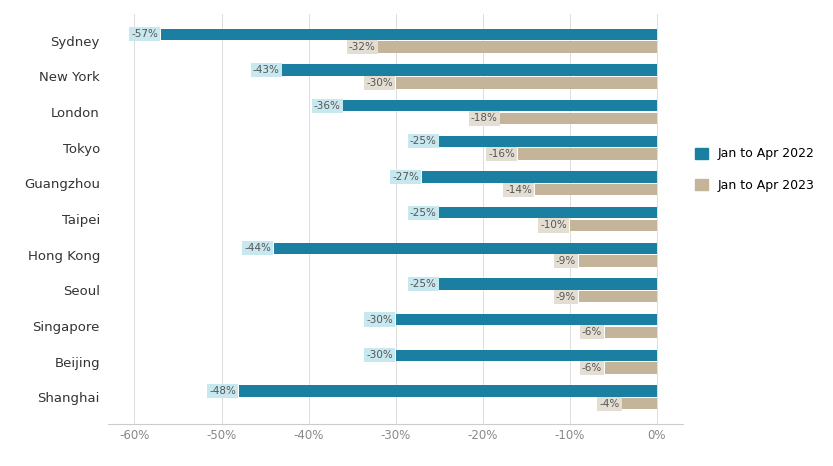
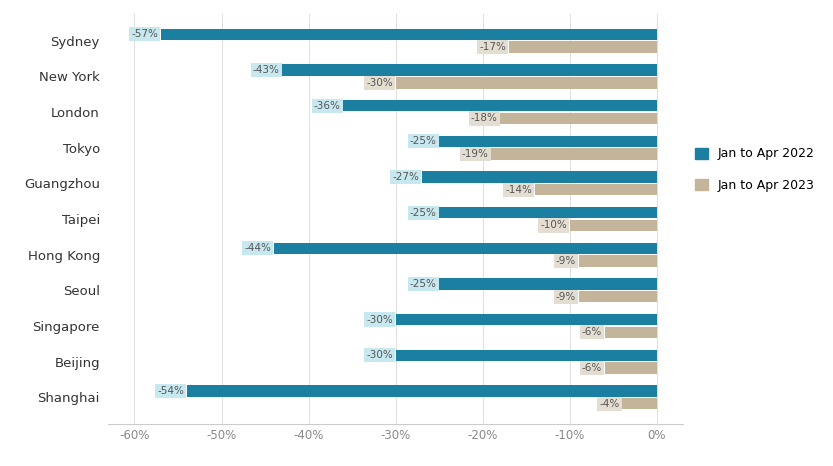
Jan to Apr 2023/Sydney: -32% -> -17%
Jan to Apr 2023/Tokyo: -16% -> -19%
Jan to Apr 2022/Shanghai: -48% -> -54%
